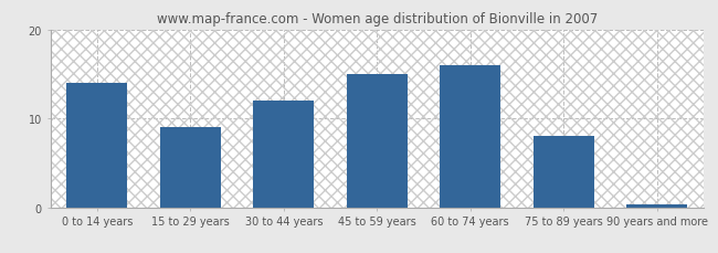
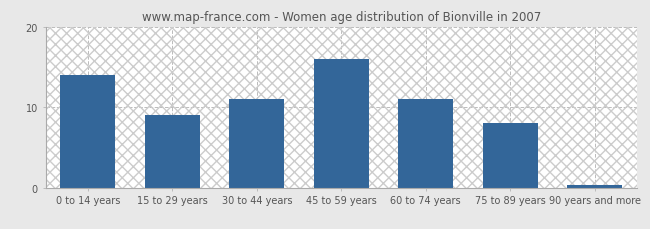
30 to 44 years: 12.0 -> 11.0
45 to 59 years: 15.0 -> 16.0
60 to 74 years: 16.0 -> 11.0
